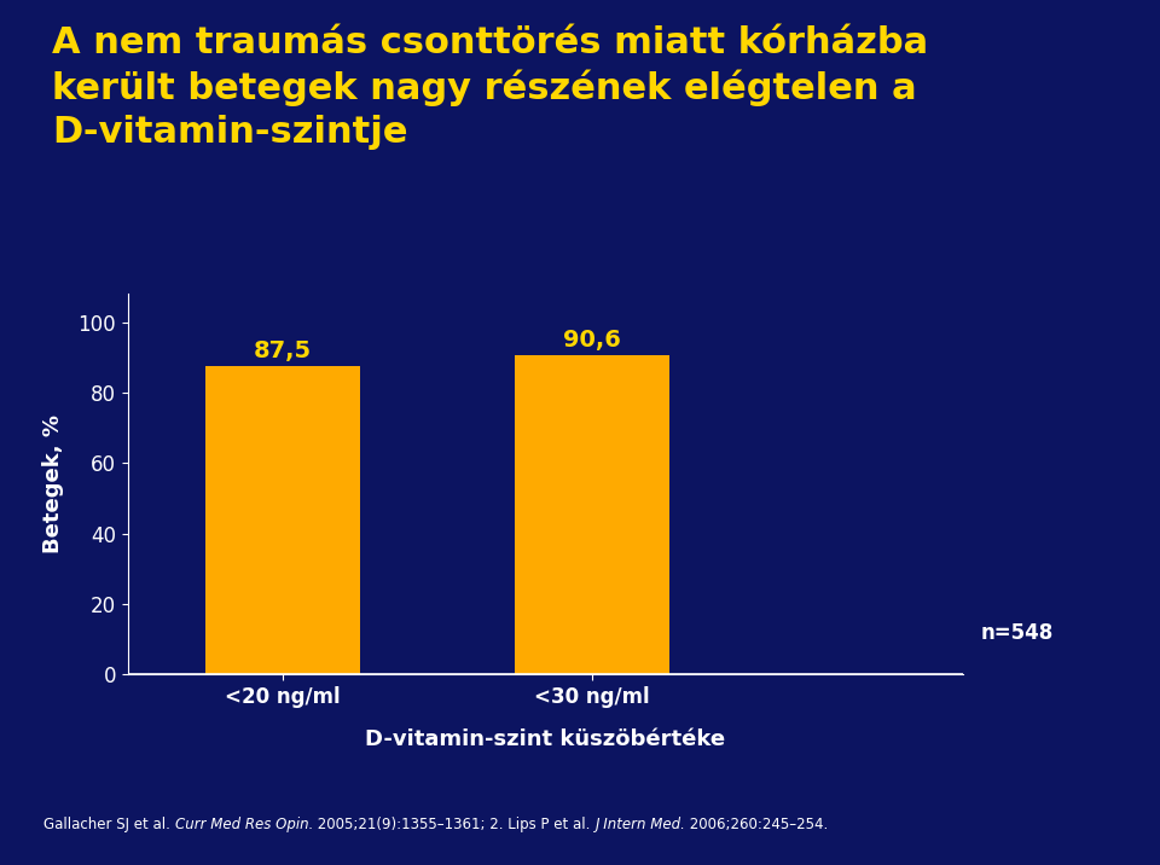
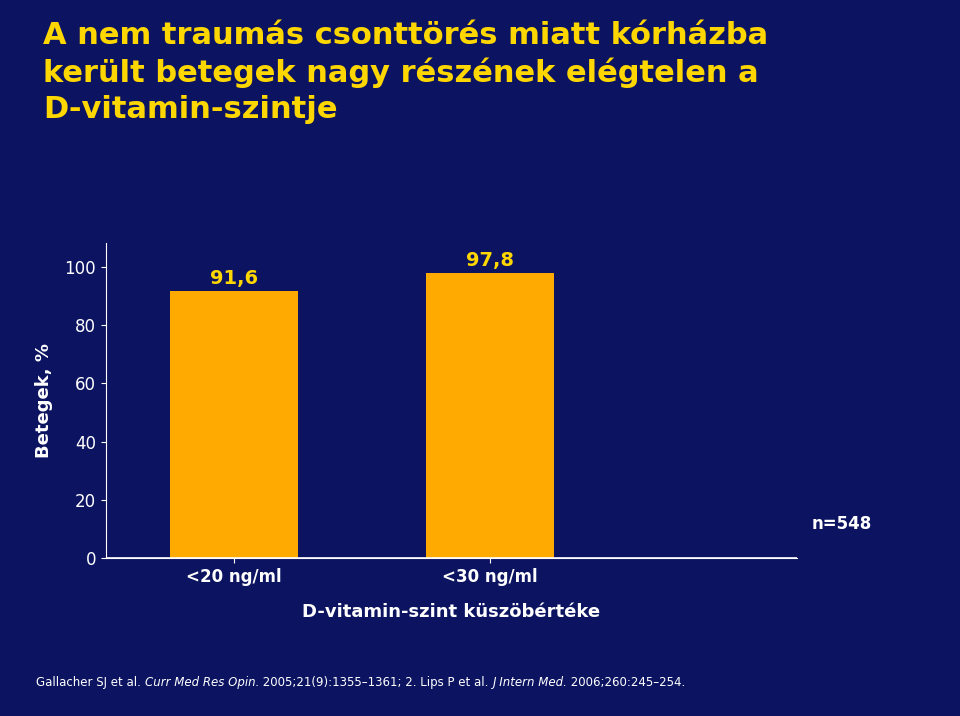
<20 ng/ml: 87,5 -> 91,6
<30 ng/ml: 90,6 -> 97,8
